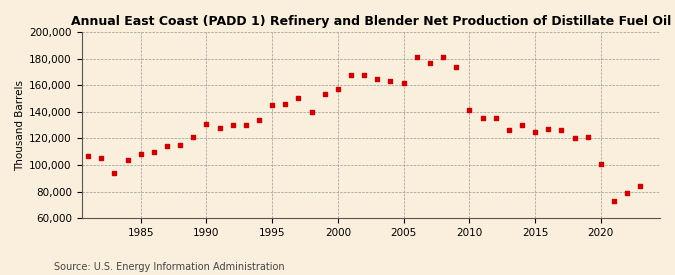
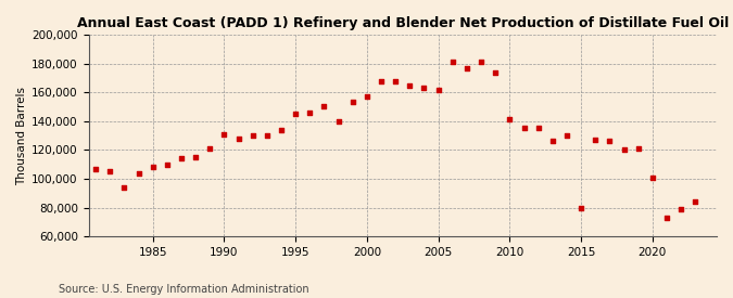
2015: 125,000 -> 80,000
